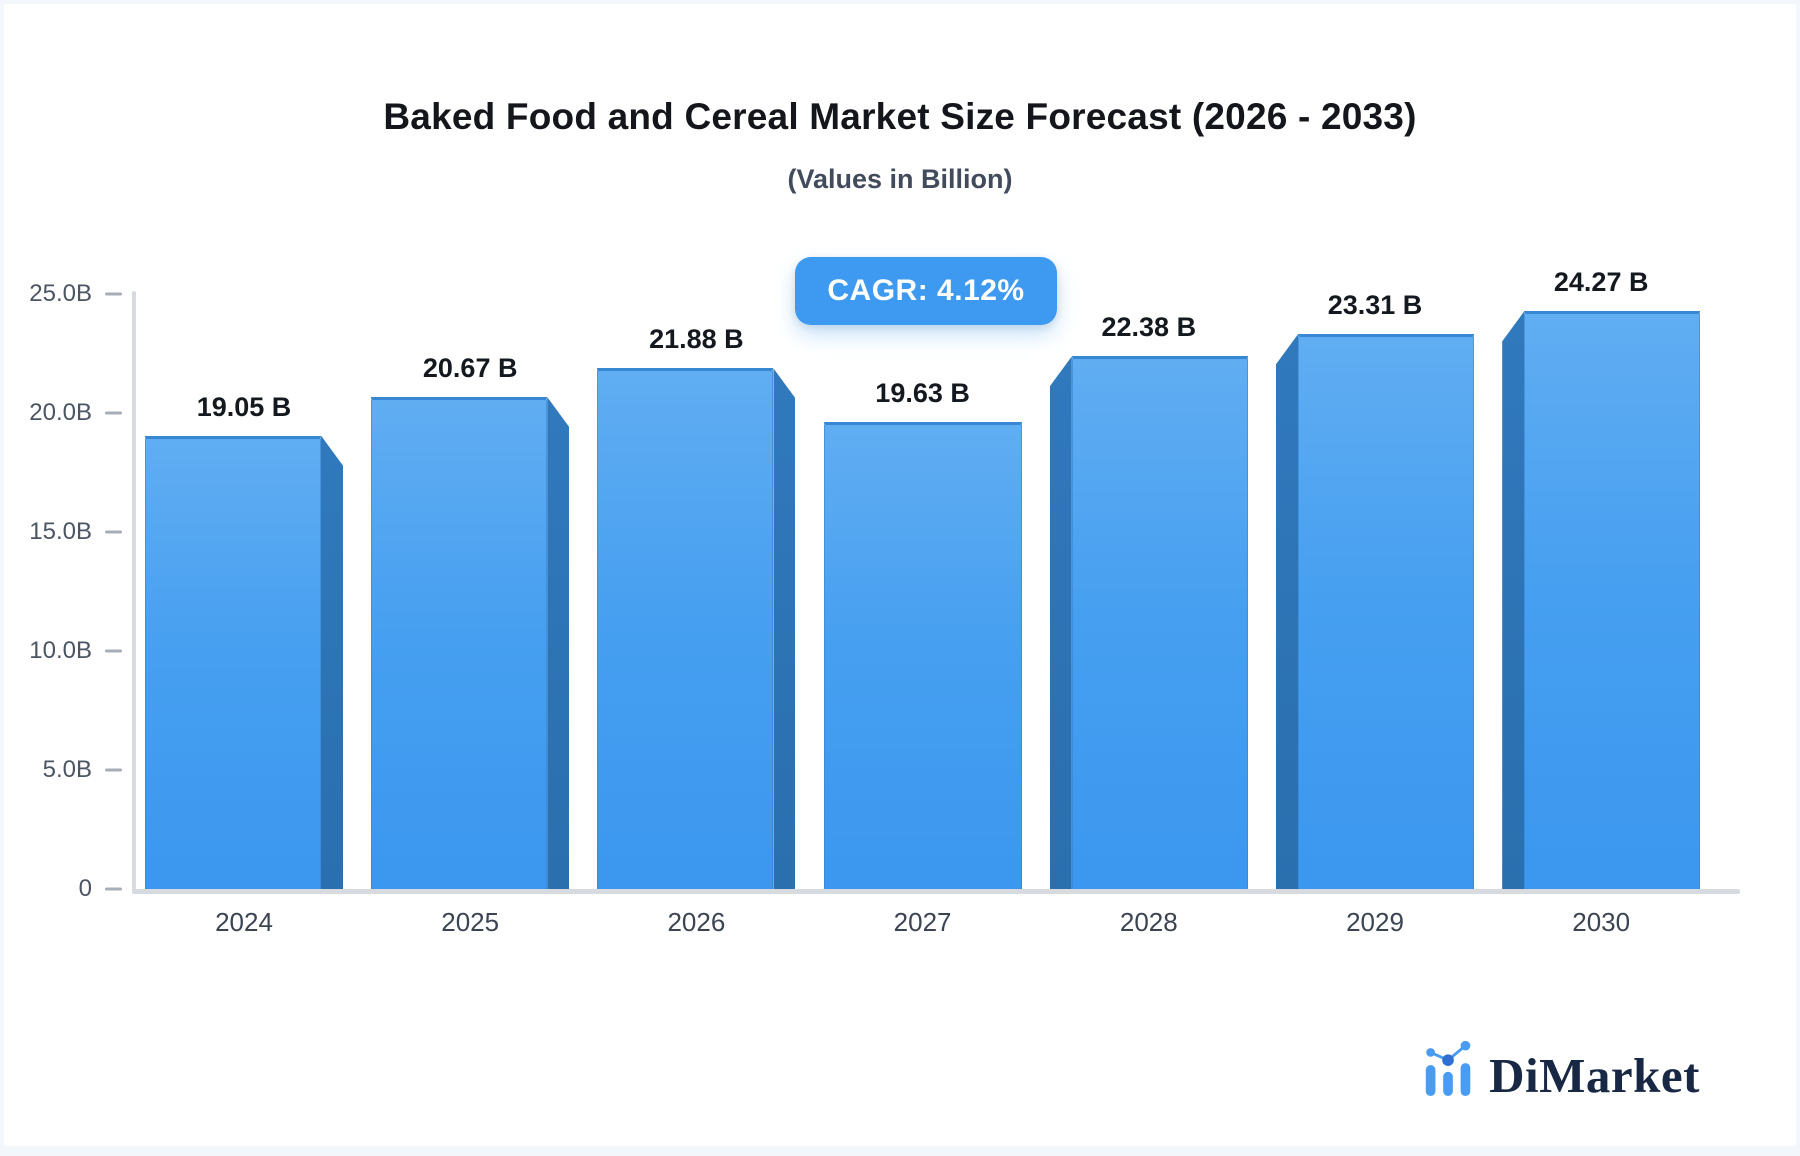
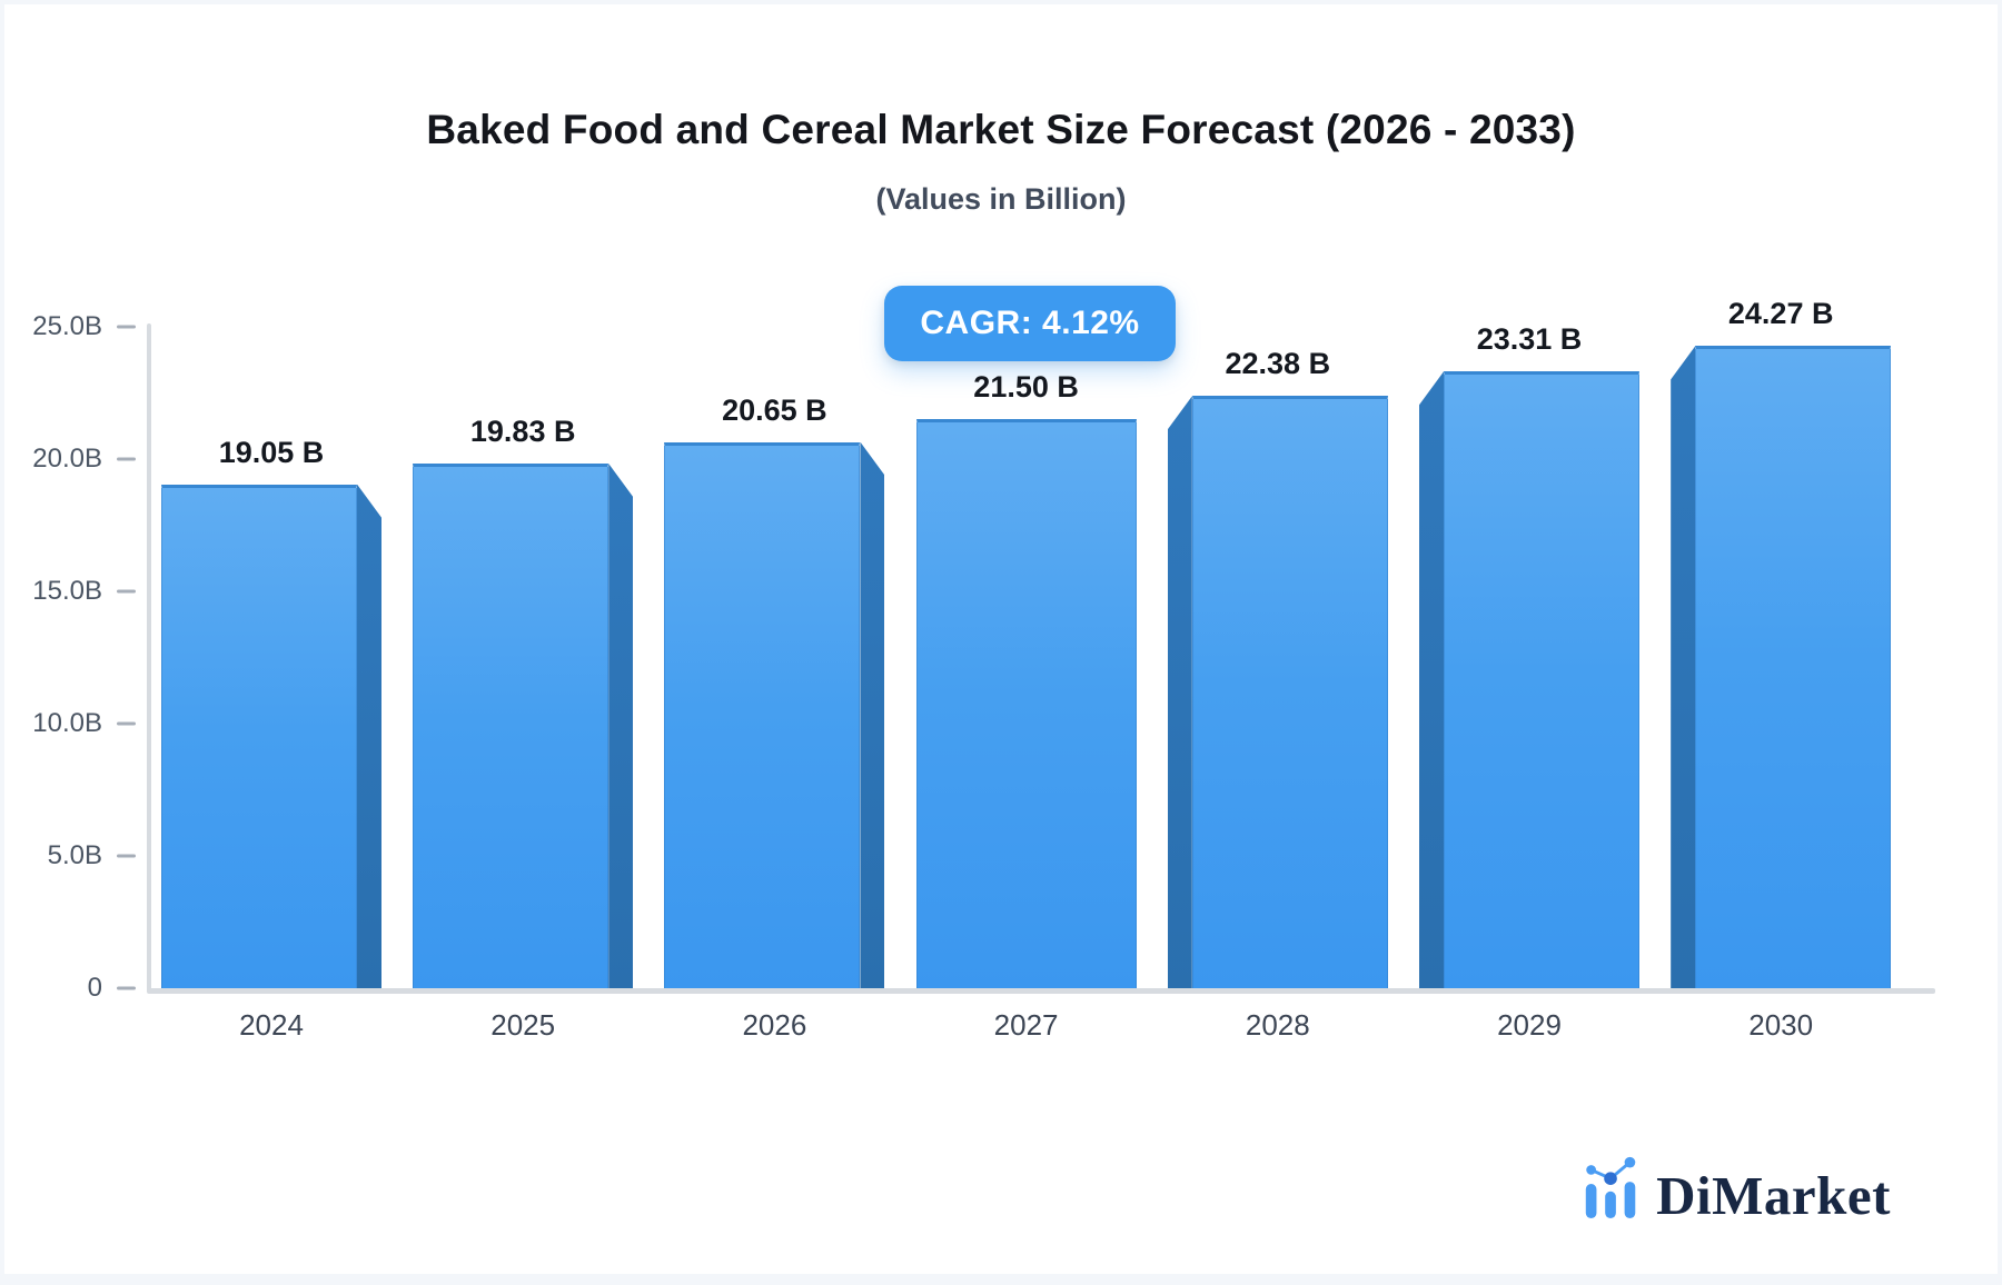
2025: 20.67 -> 19.83
2026: 21.88 -> 20.65
2027: 19.63 -> 21.50
